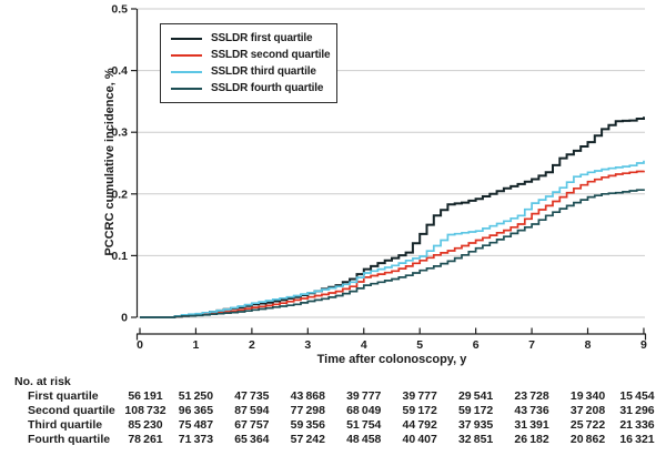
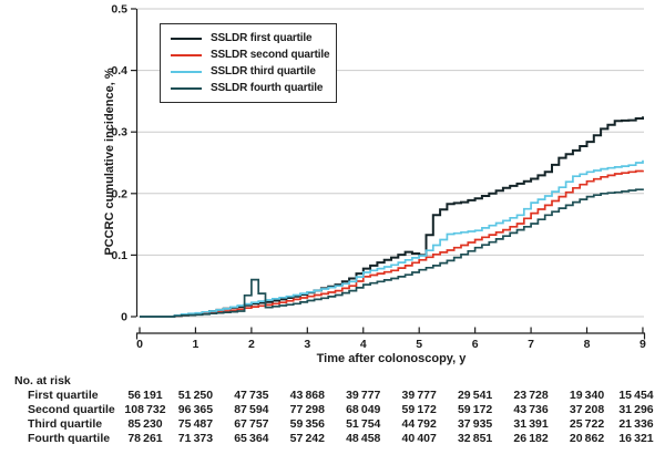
SSLDR fourth quartile/2: 0.01 -> 0.06
SSLDR first quartile/5: 0.14 -> 0.10
